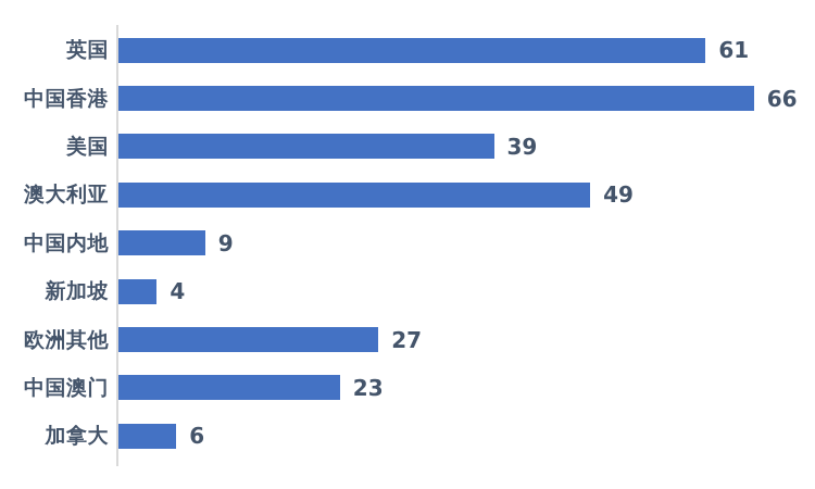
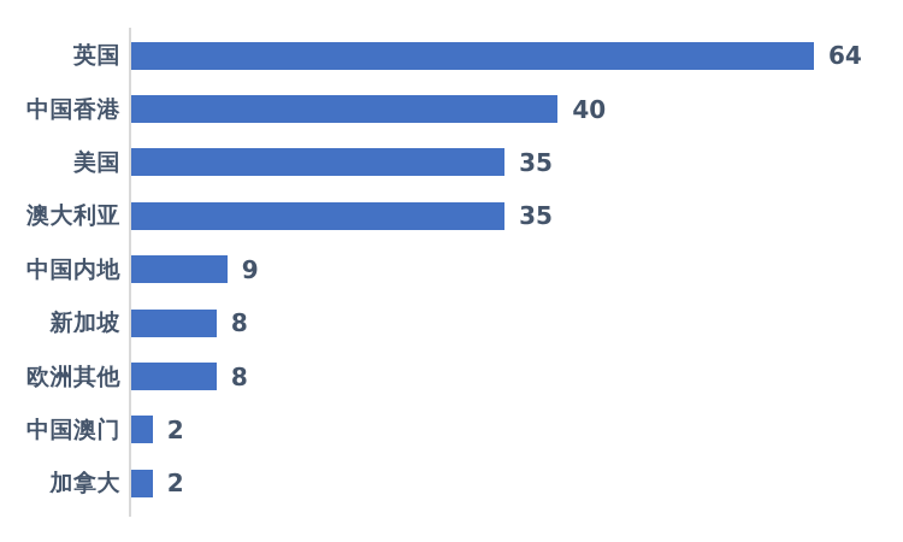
英国: 61 -> 64
中国香港: 66 -> 40
美国: 39 -> 35
澳大利亚: 49 -> 35
新加坡: 4 -> 8
欧洲其他: 27 -> 8
中国澳门: 23 -> 2
加拿大: 6 -> 2
